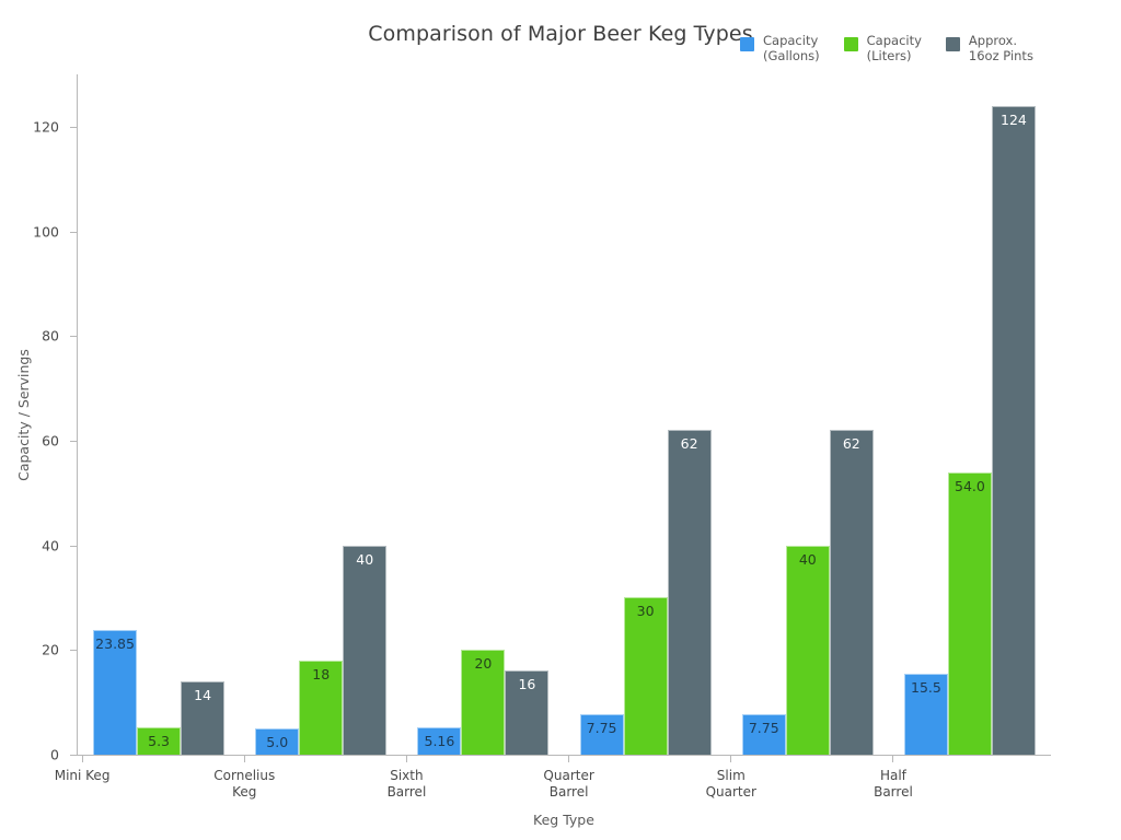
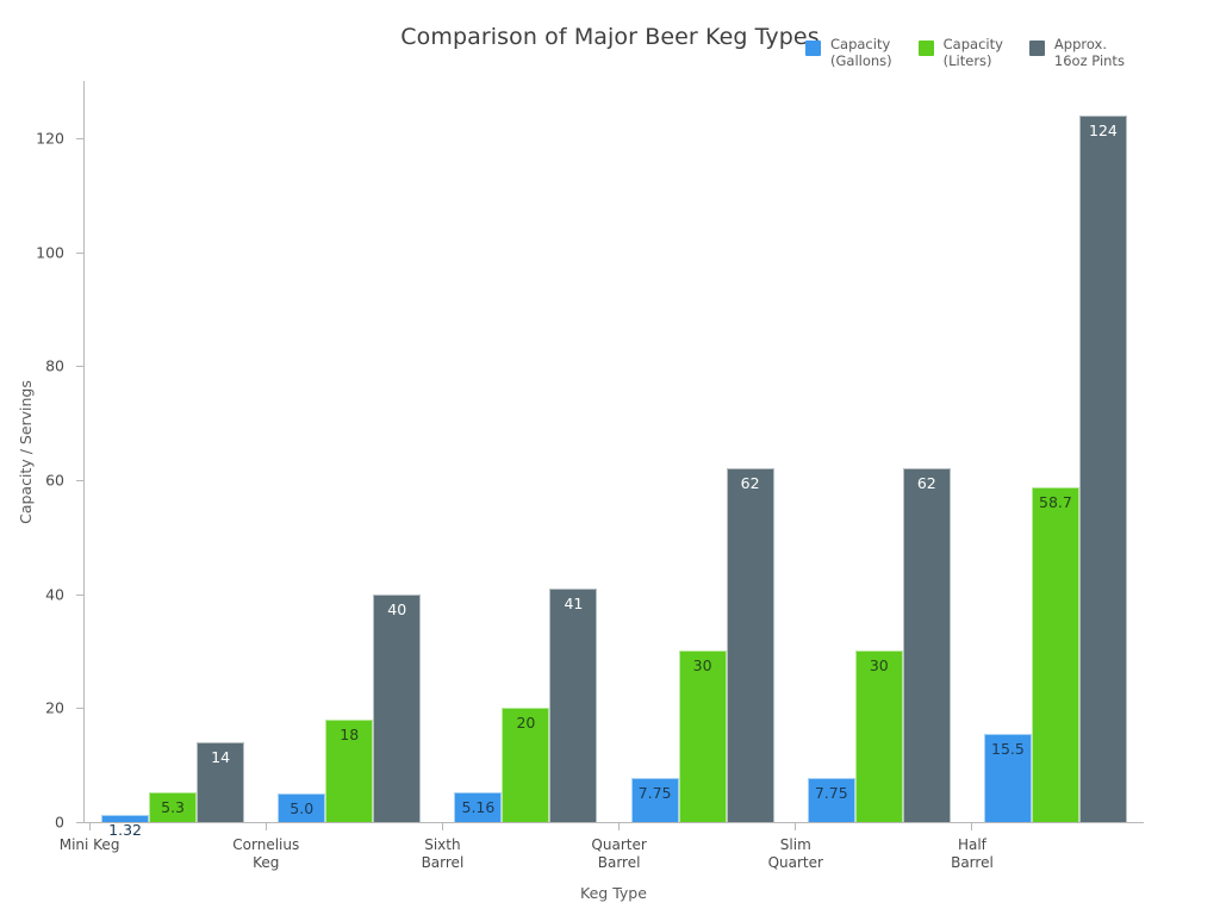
Capacity (Gallons)/Mini Keg: 23.85 -> 1.32
Approx. 16oz Pints/Sixth Barrel: 16 -> 41
Capacity (Liters)/Slim Quarter: 40 -> 30
Capacity (Liters)/Half Barrel: 54.0 -> 58.7
